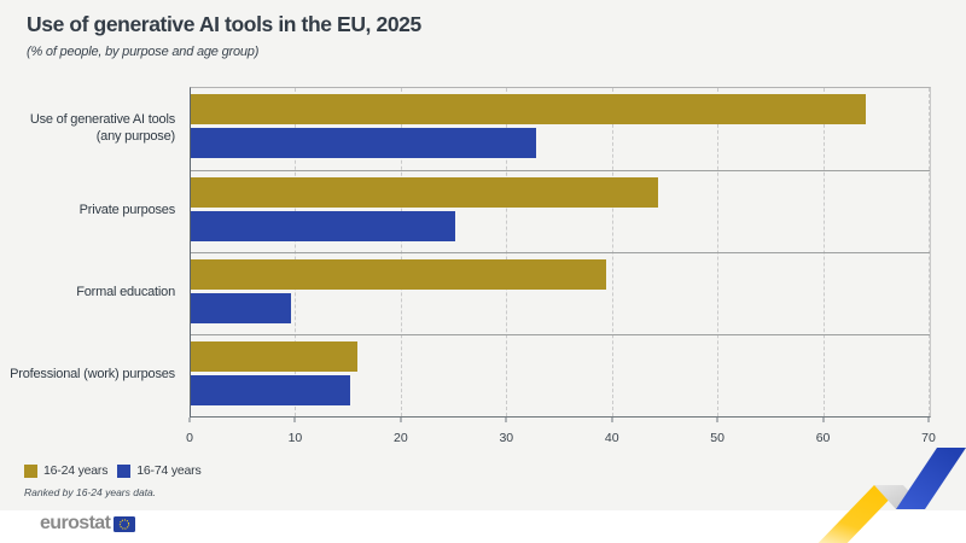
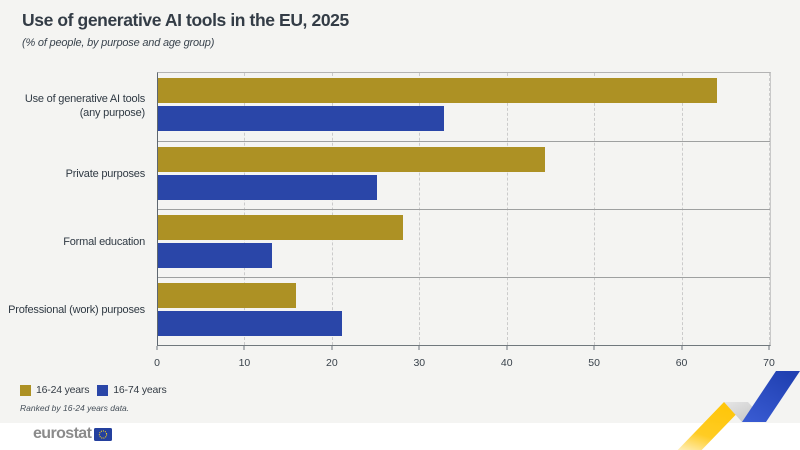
16-24 years/Formal education: 39 -> 28
16-74 years/Formal education: 10 -> 13
16-74 years/Professional (work) purposes: 15 -> 21
